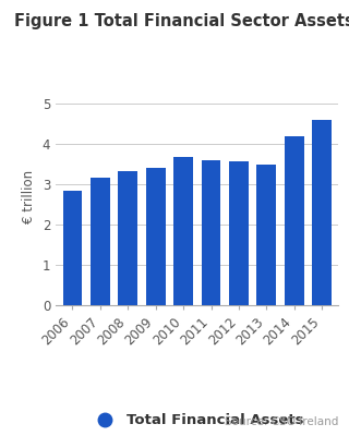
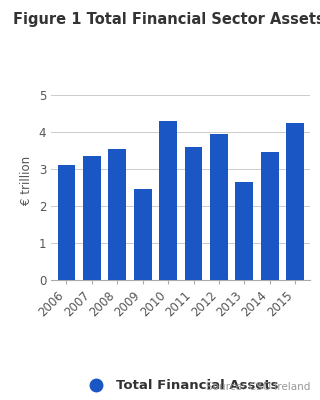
2006: 2.84 -> 3.10
2007: 3.17 -> 3.35
2008: 3.32 -> 3.55
2009: 3.40 -> 2.45
2010: 3.68 -> 4.30
2012: 3.57 -> 3.95
2013: 3.47 -> 2.65
2014: 4.18 -> 3.45
2015: 4.58 -> 4.25
